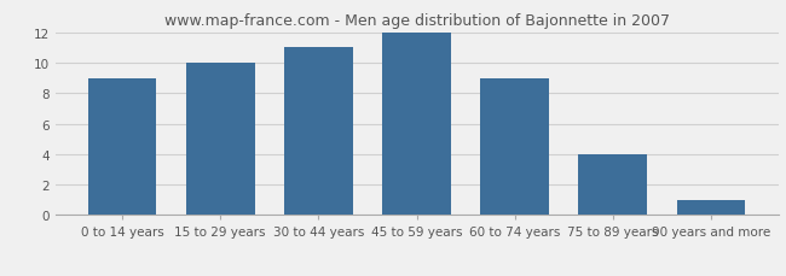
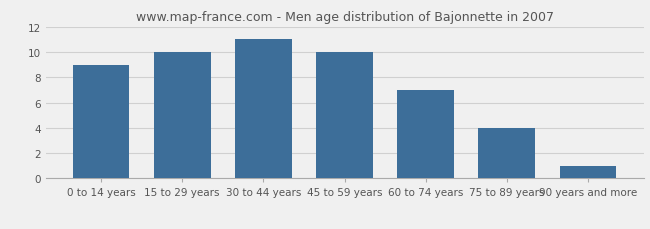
45 to 59 years: 12 -> 10
60 to 74 years: 9 -> 7
